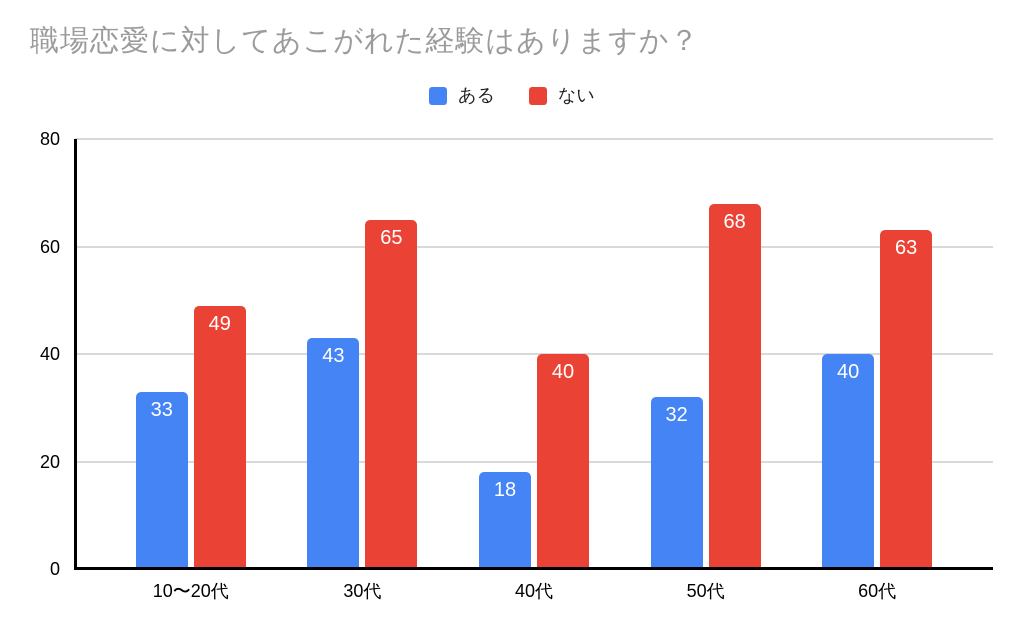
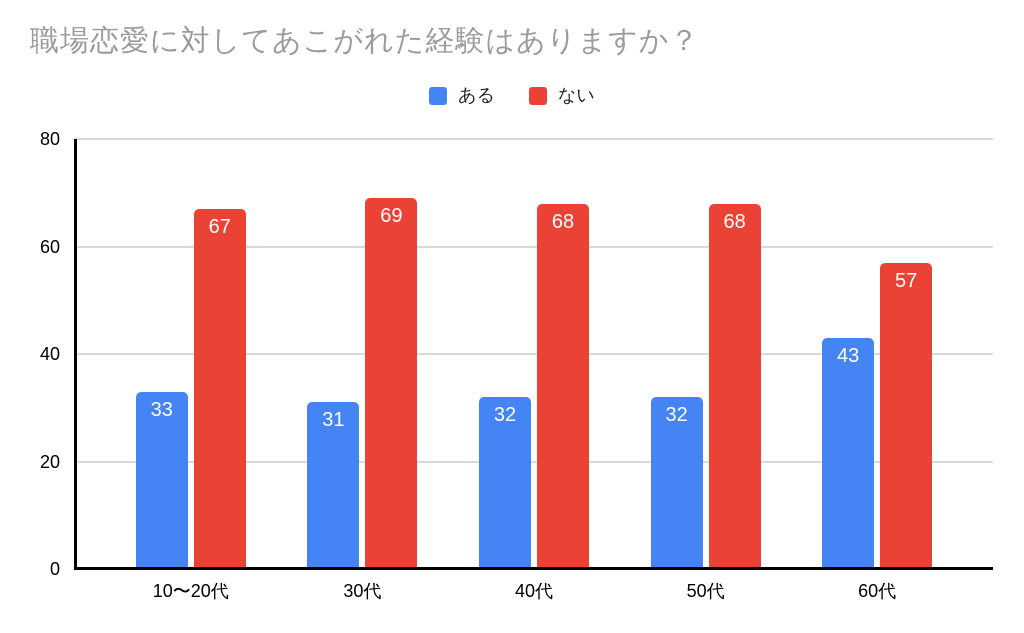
ない/10〜20代: 49 -> 67
ある/30代: 43 -> 31
ない/30代: 65 -> 69
ある/40代: 18 -> 32
ない/40代: 40 -> 68
ある/60代: 40 -> 43
ない/60代: 63 -> 57
